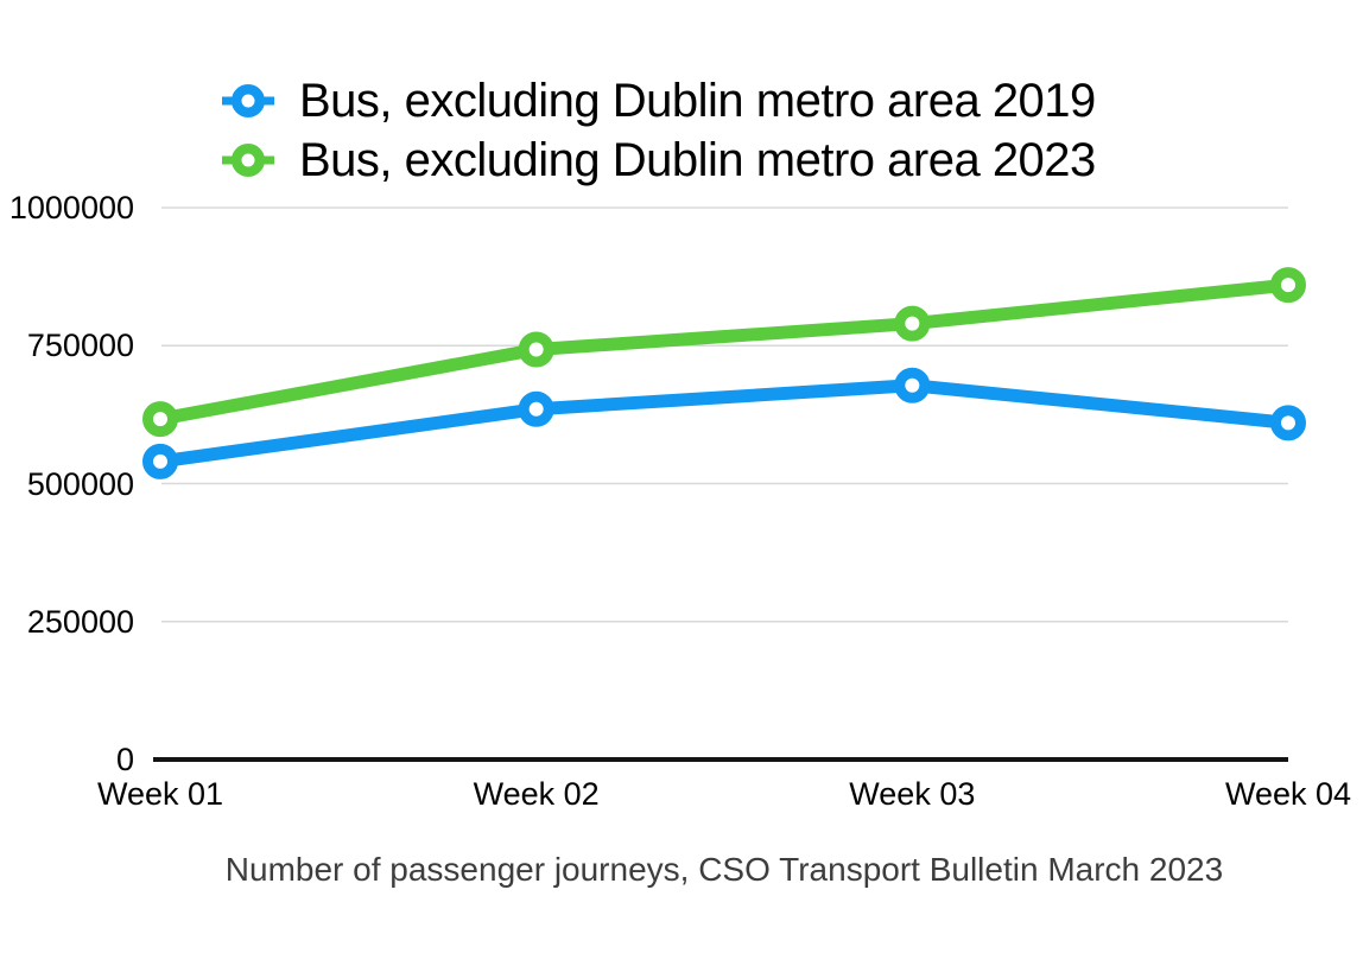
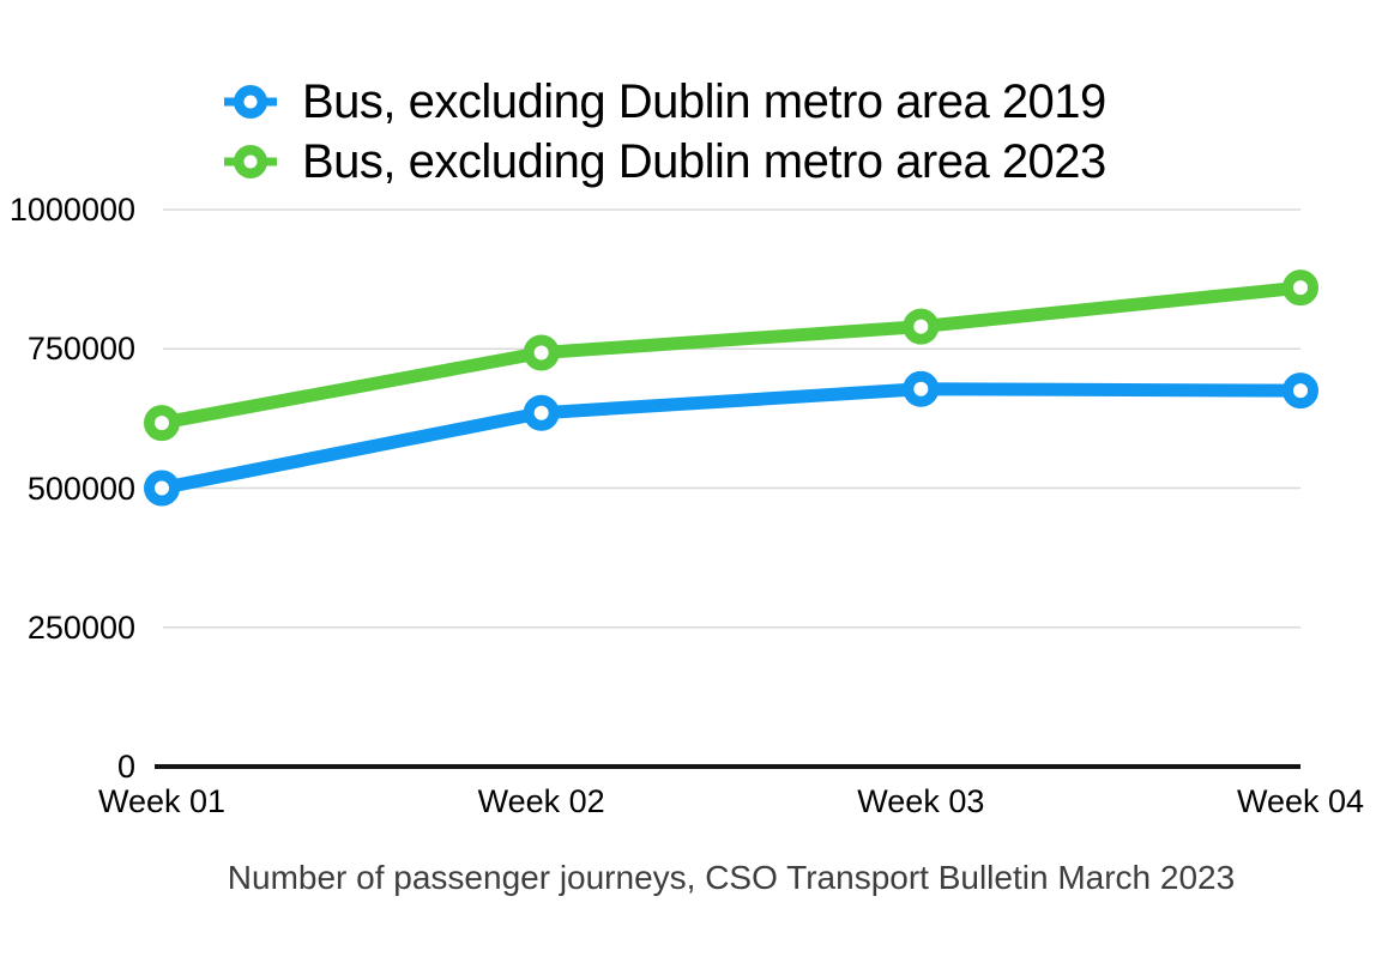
Bus, excluding Dublin metro area 2019/Week 01: 540000 -> 500000
Bus, excluding Dublin metro area 2019/Week 04: 610000 -> 680000
